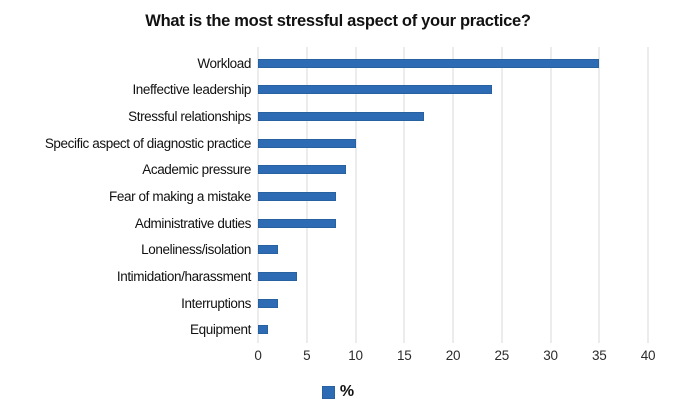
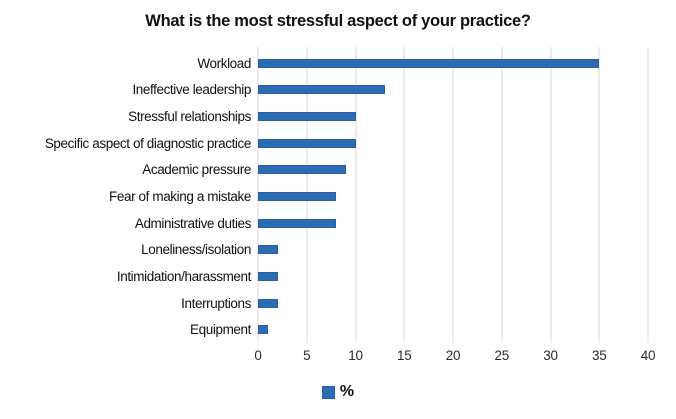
Ineffective leadership: 24 -> 13
Stressful relationships: 17 -> 10
Intimidation/harassment: 4 -> 2
